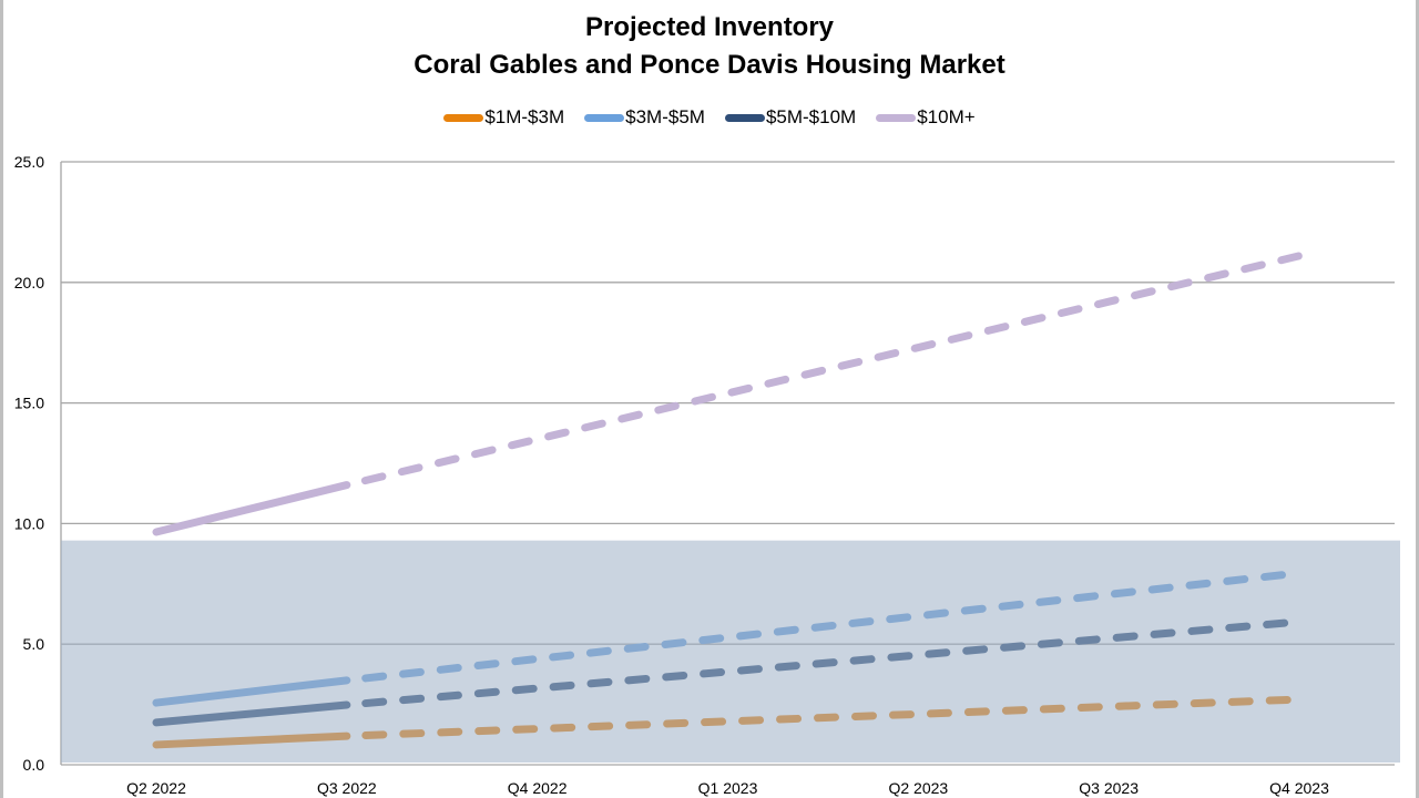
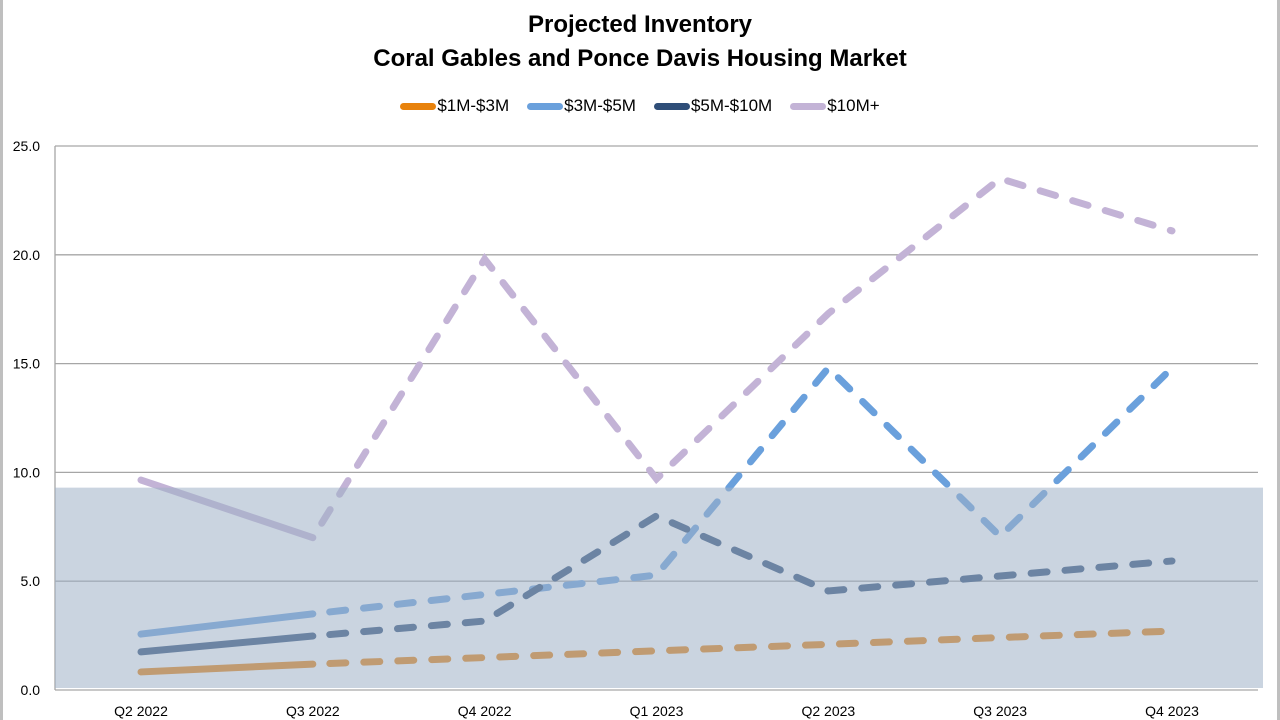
$10M+/Q3 2022: 11.6 -> 7.0
$10M+/Q4 2022: 13.5 -> 19.8
$5M-$10M/Q1 2023: 3.9 -> 8.0
$10M+/Q1 2023: 15.4 -> 9.7
$3M-$5M/Q2 2023: 6.2 -> 14.8
$10M+/Q3 2023: 19.2 -> 23.5
$3M-$5M/Q4 2023: 8.0 -> 14.8
